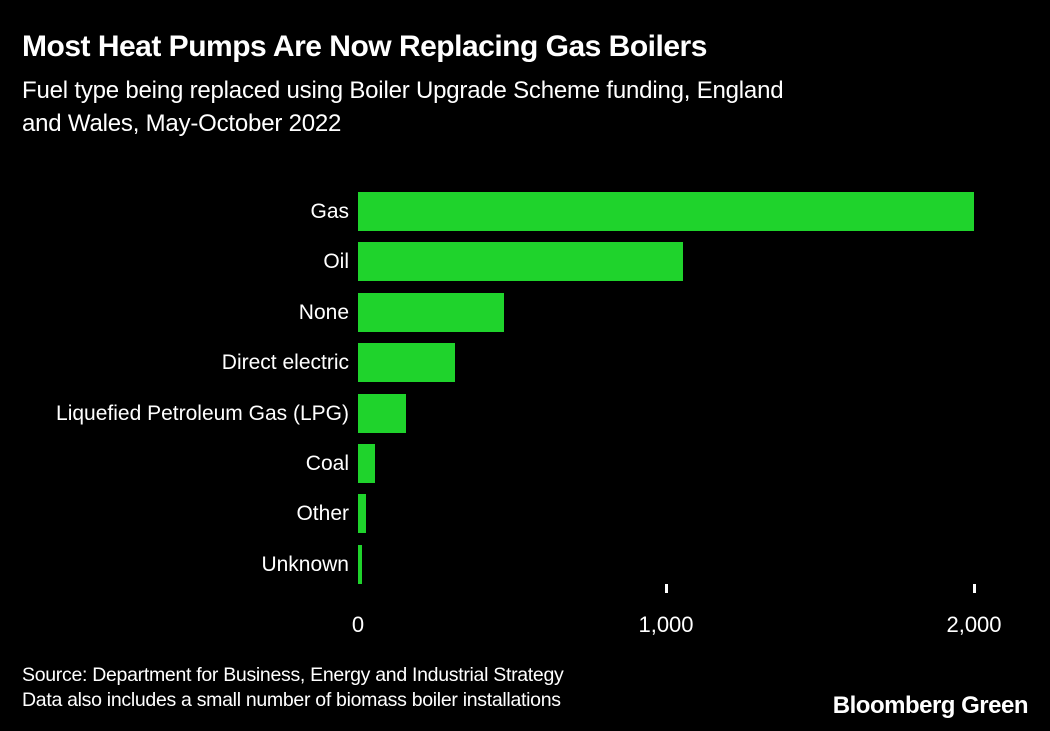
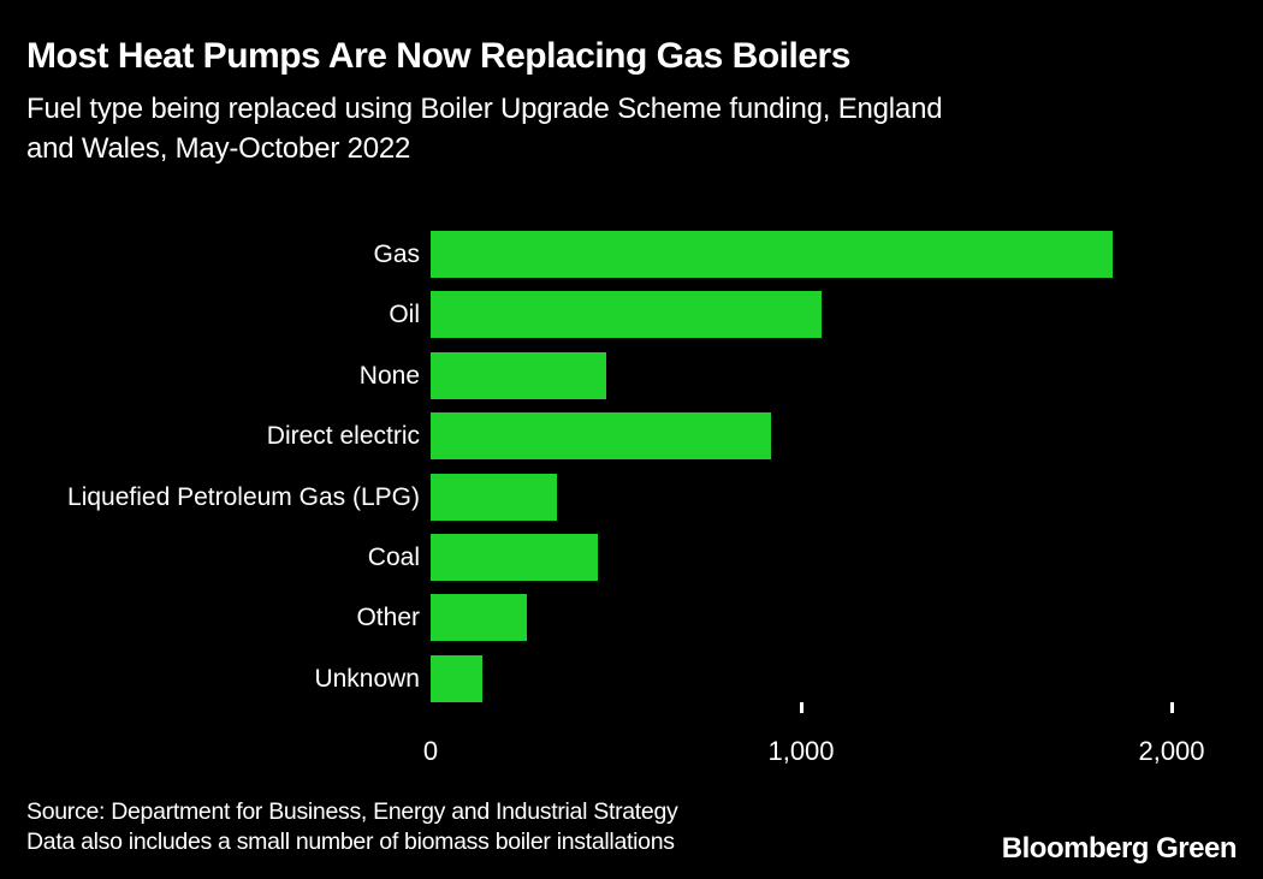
Gas: 2000 -> 1840
Direct electric: 320 -> 920
Liquefied Petroleum Gas (LPG): 160 -> 340
Coal: 60 -> 450
Other: 30 -> 260
Unknown: 10 -> 140
